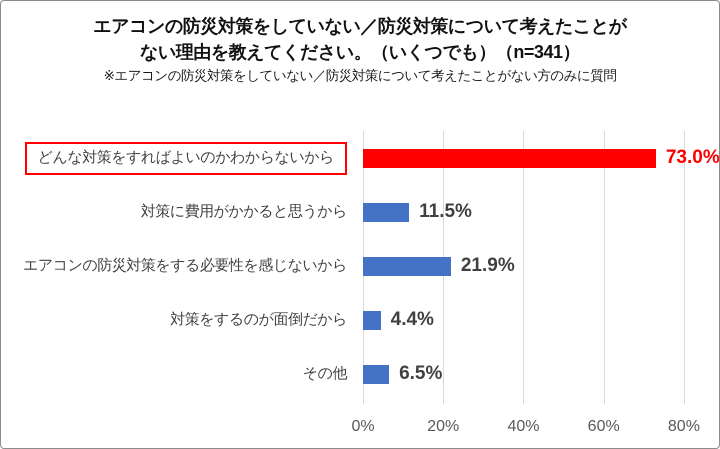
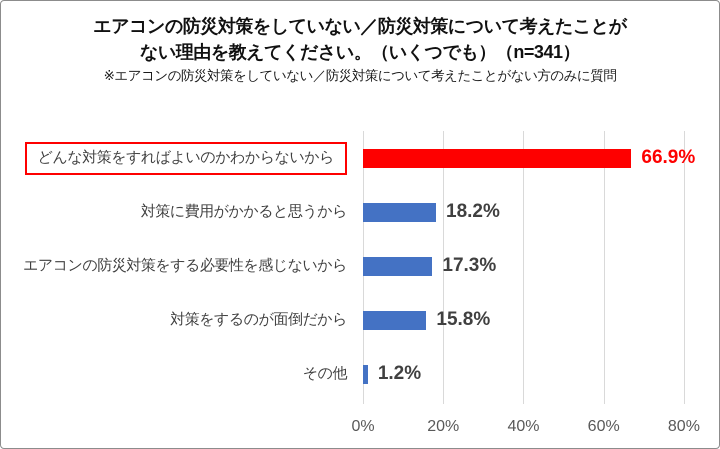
どんな対策をすればよいのかわからないから: 73.0% -> 66.9%
対策に費用がかかると思うから: 11.5% -> 18.2%
エアコンの防災対策をする必要性を感じないから: 21.9% -> 17.3%
対策をするのが面倒だから: 4.4% -> 15.8%
その他: 6.5% -> 1.2%
